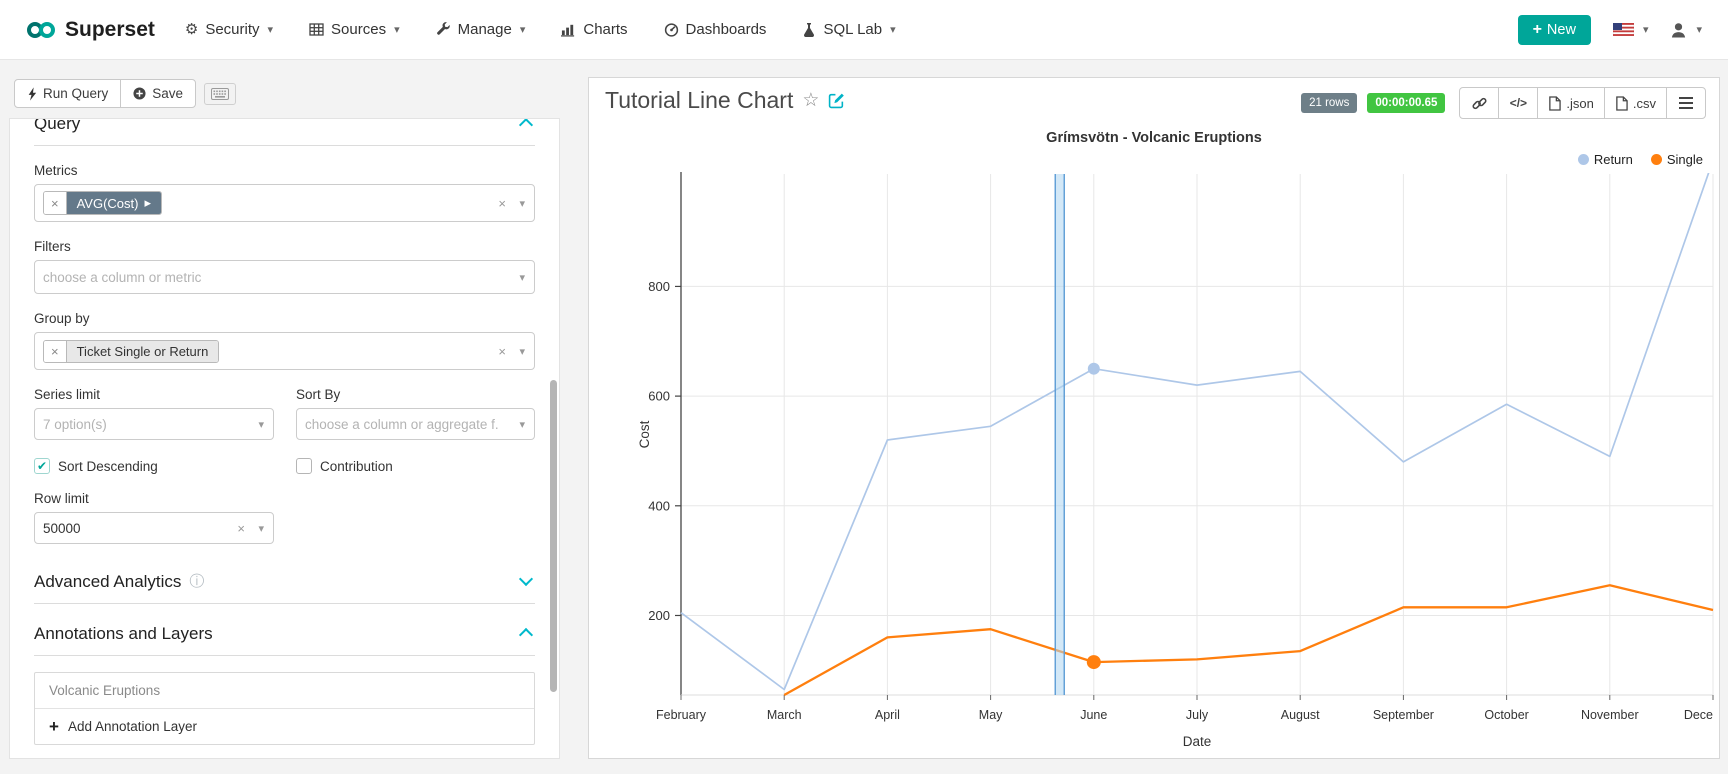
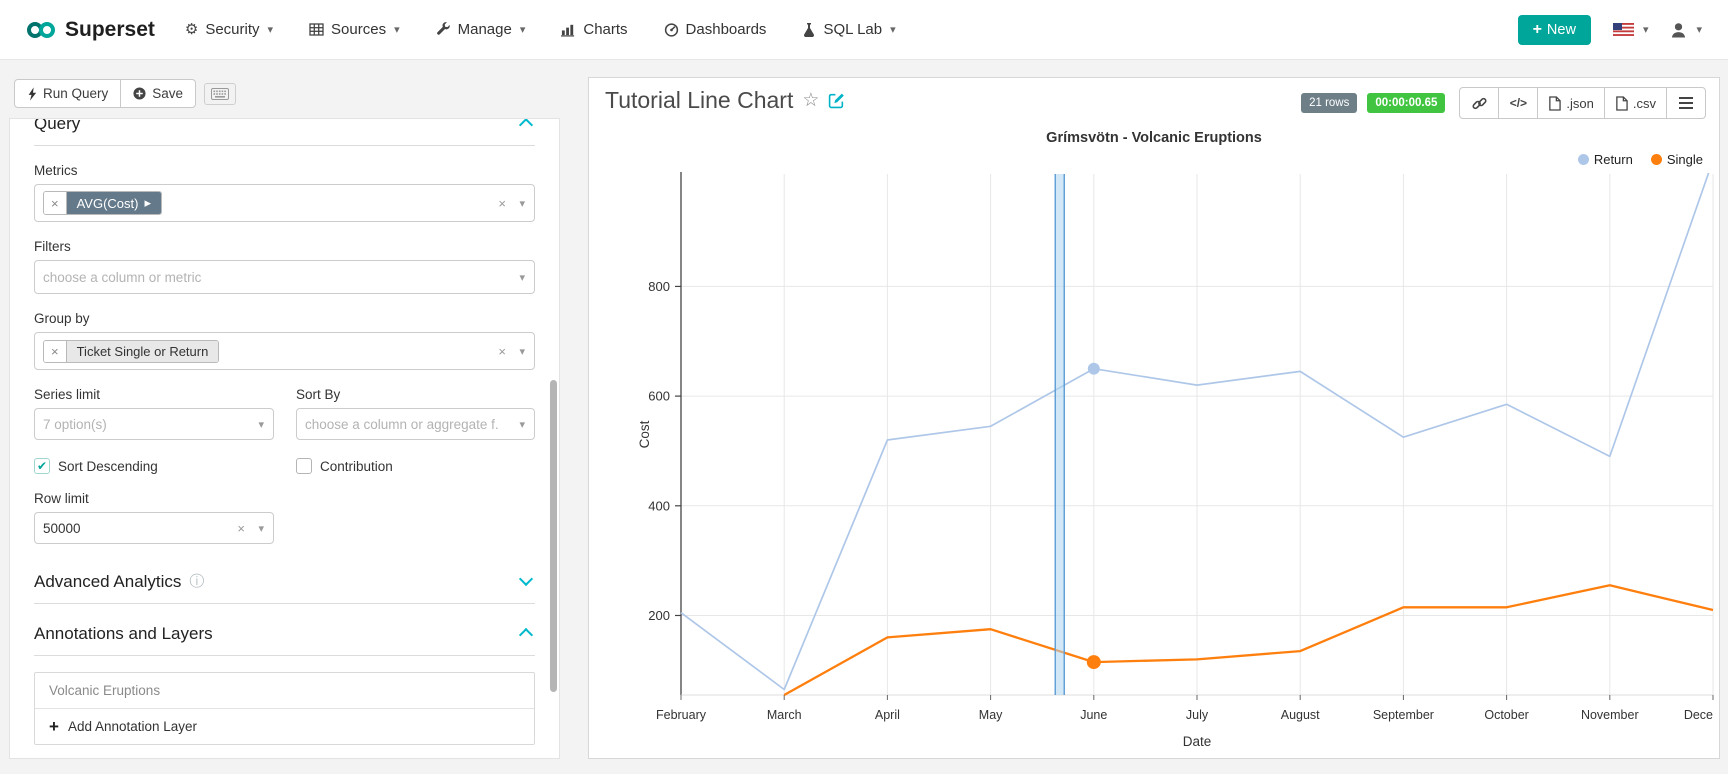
Return/September: 480 -> 520
